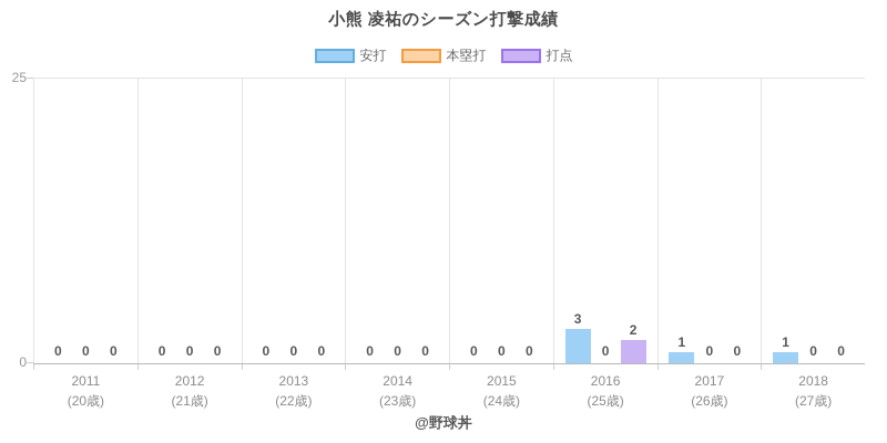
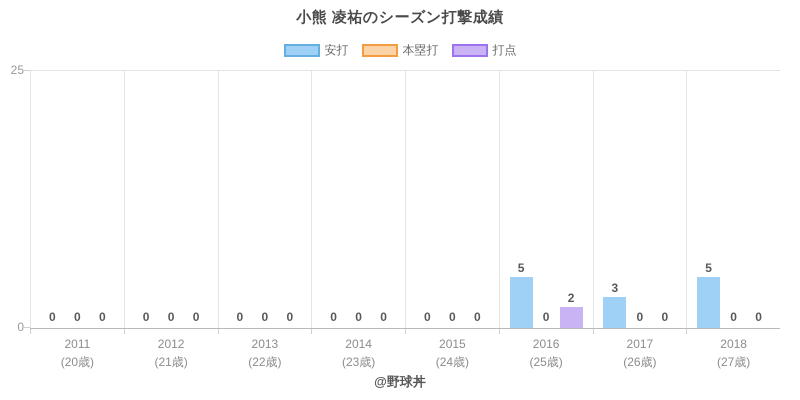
安打/2016: 3 -> 5
安打/2017: 1 -> 3
安打/2018: 1 -> 5
